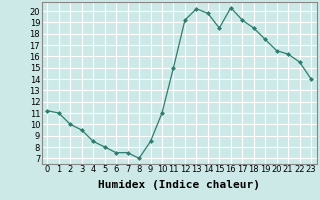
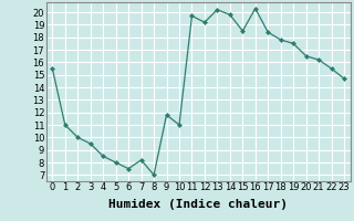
0: 11.2 -> 15.5
7: 7.5 -> 8.2
9: 8.5 -> 11.8
11: 15.0 -> 19.7
17: 19.2 -> 18.4
18: 18.5 -> 17.8
23: 14.0 -> 14.7
